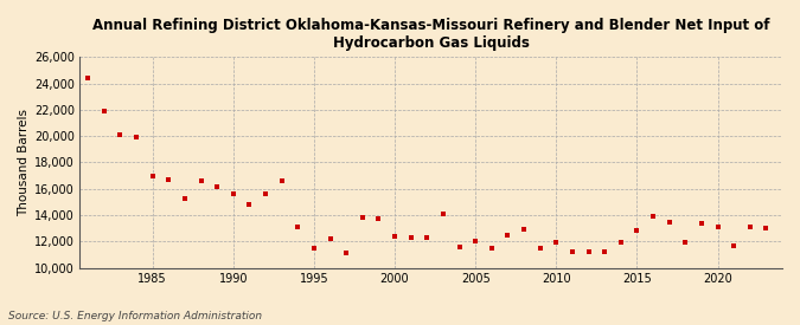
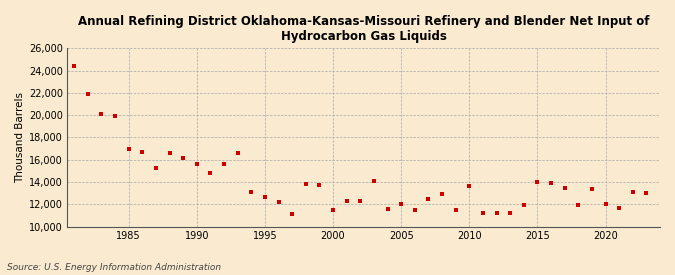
1995: 11,500 -> 12,700
2000: 12,400 -> 11,500
2010: 11,900 -> 13,600
2015: 12,800 -> 14,000
2020: 13,100 -> 12,000
